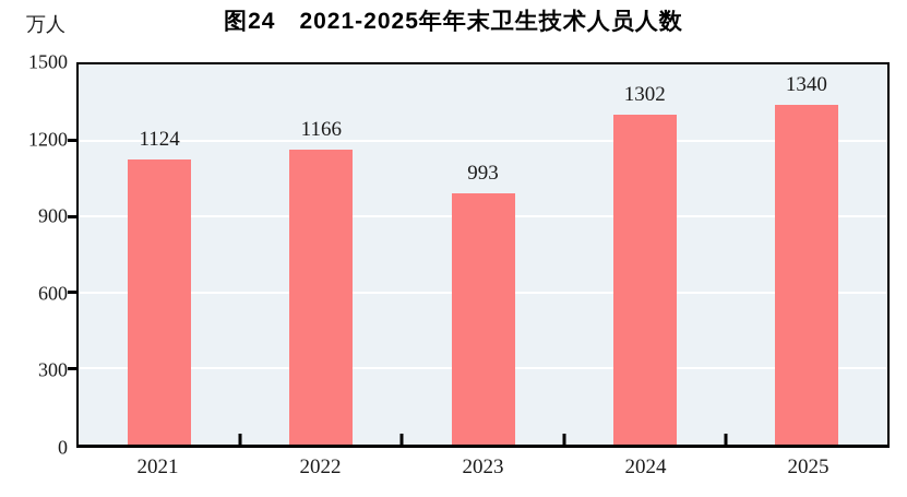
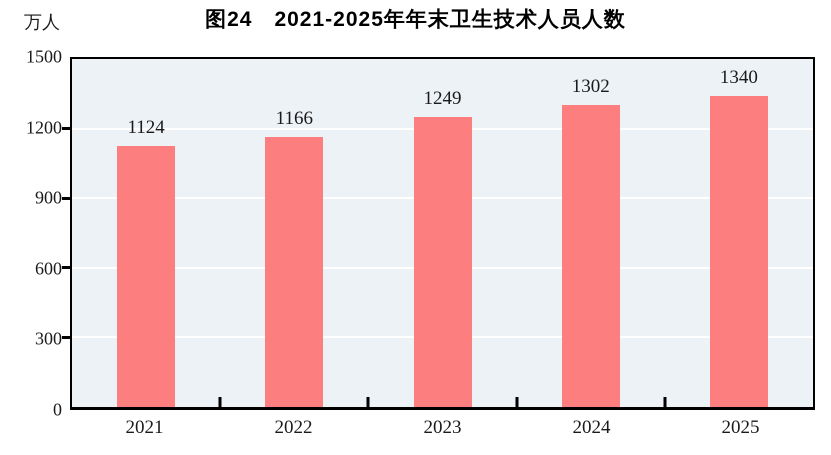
2023: 993 -> 1249
